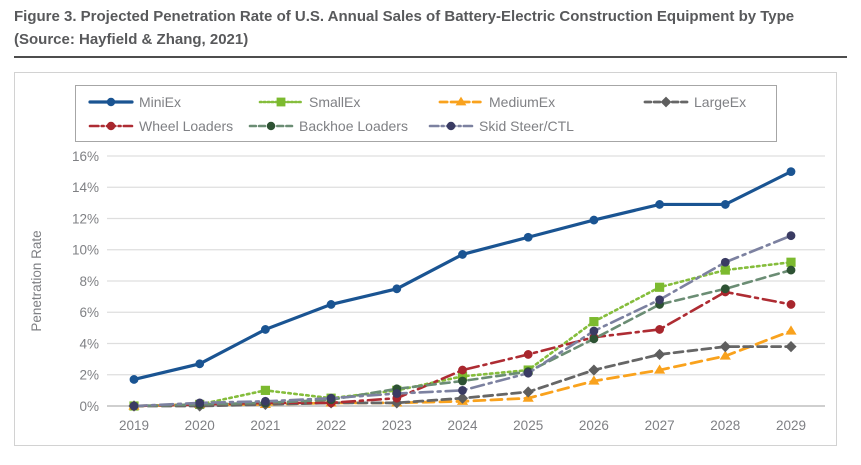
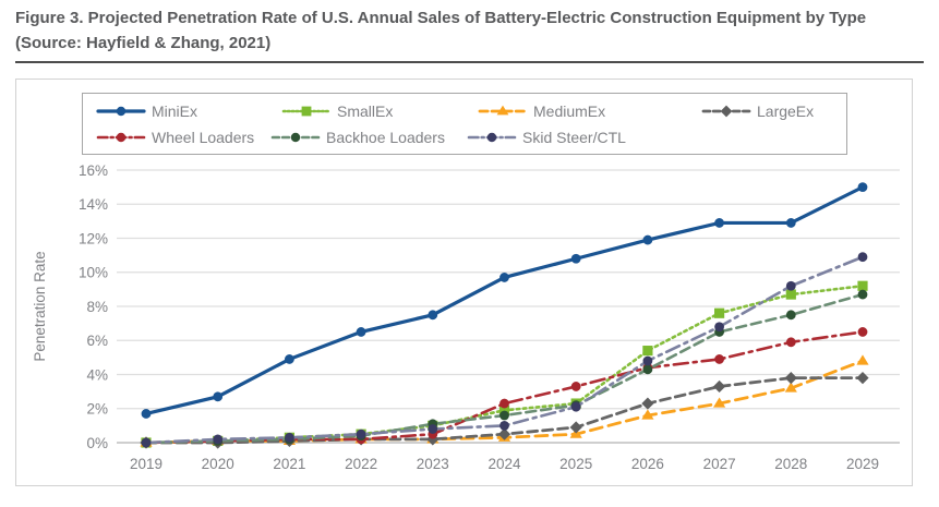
SmallEx/2021: 1.0% -> 0.3%
Wheel Loaders/2028: 7.3% -> 5.9%
